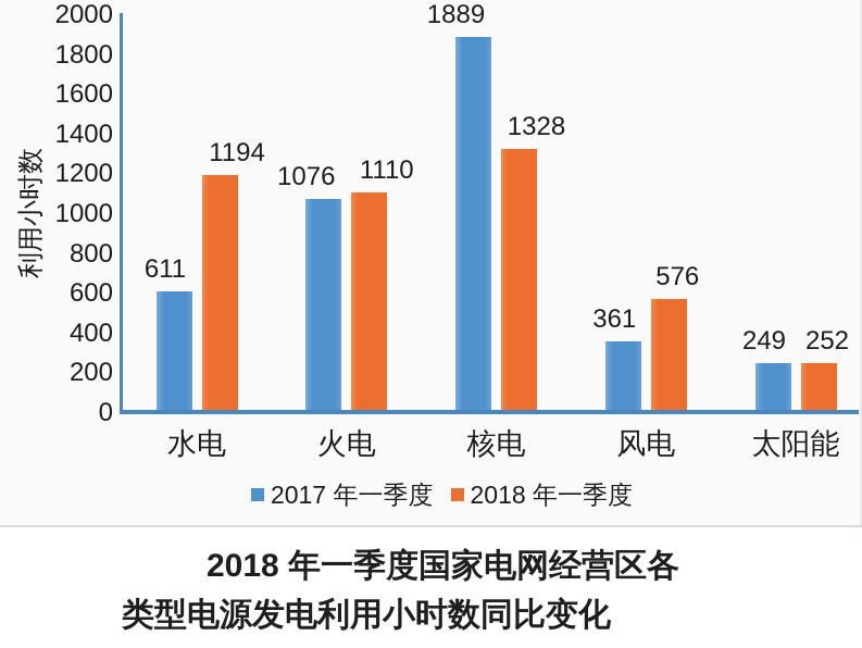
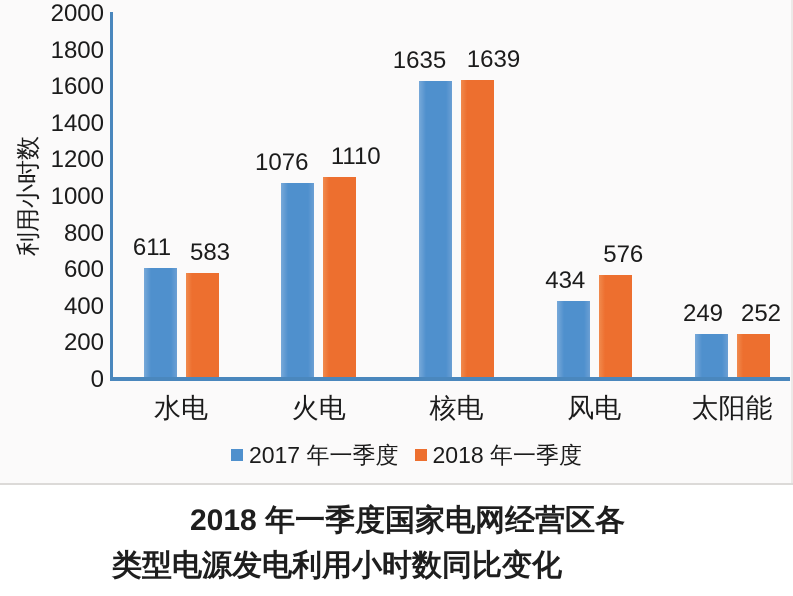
2018 年一季度/水电: 1194 -> 583
2017 年一季度/核电: 1889 -> 1635
2018 年一季度/核电: 1328 -> 1639
2017 年一季度/风电: 361 -> 434
